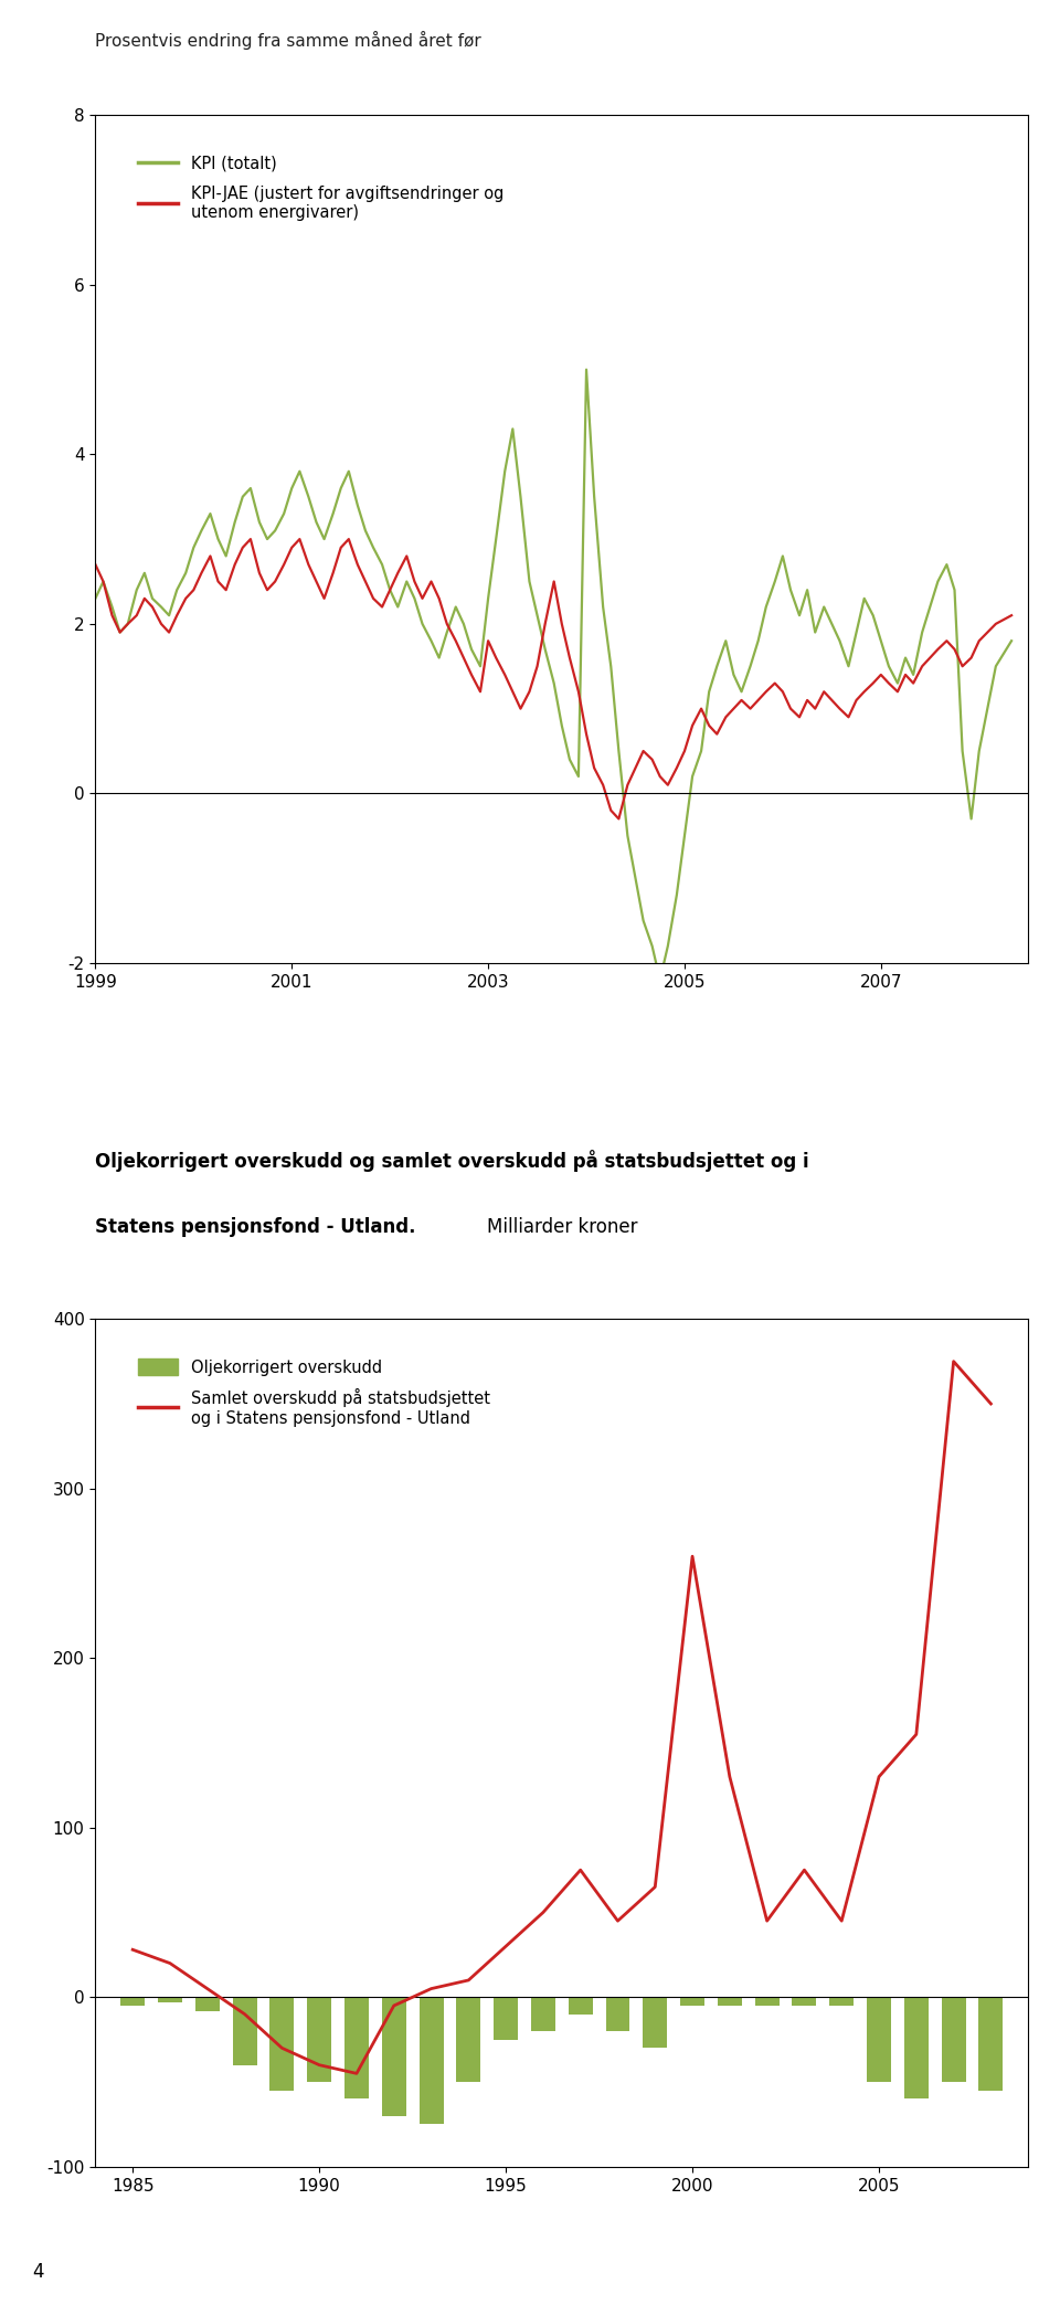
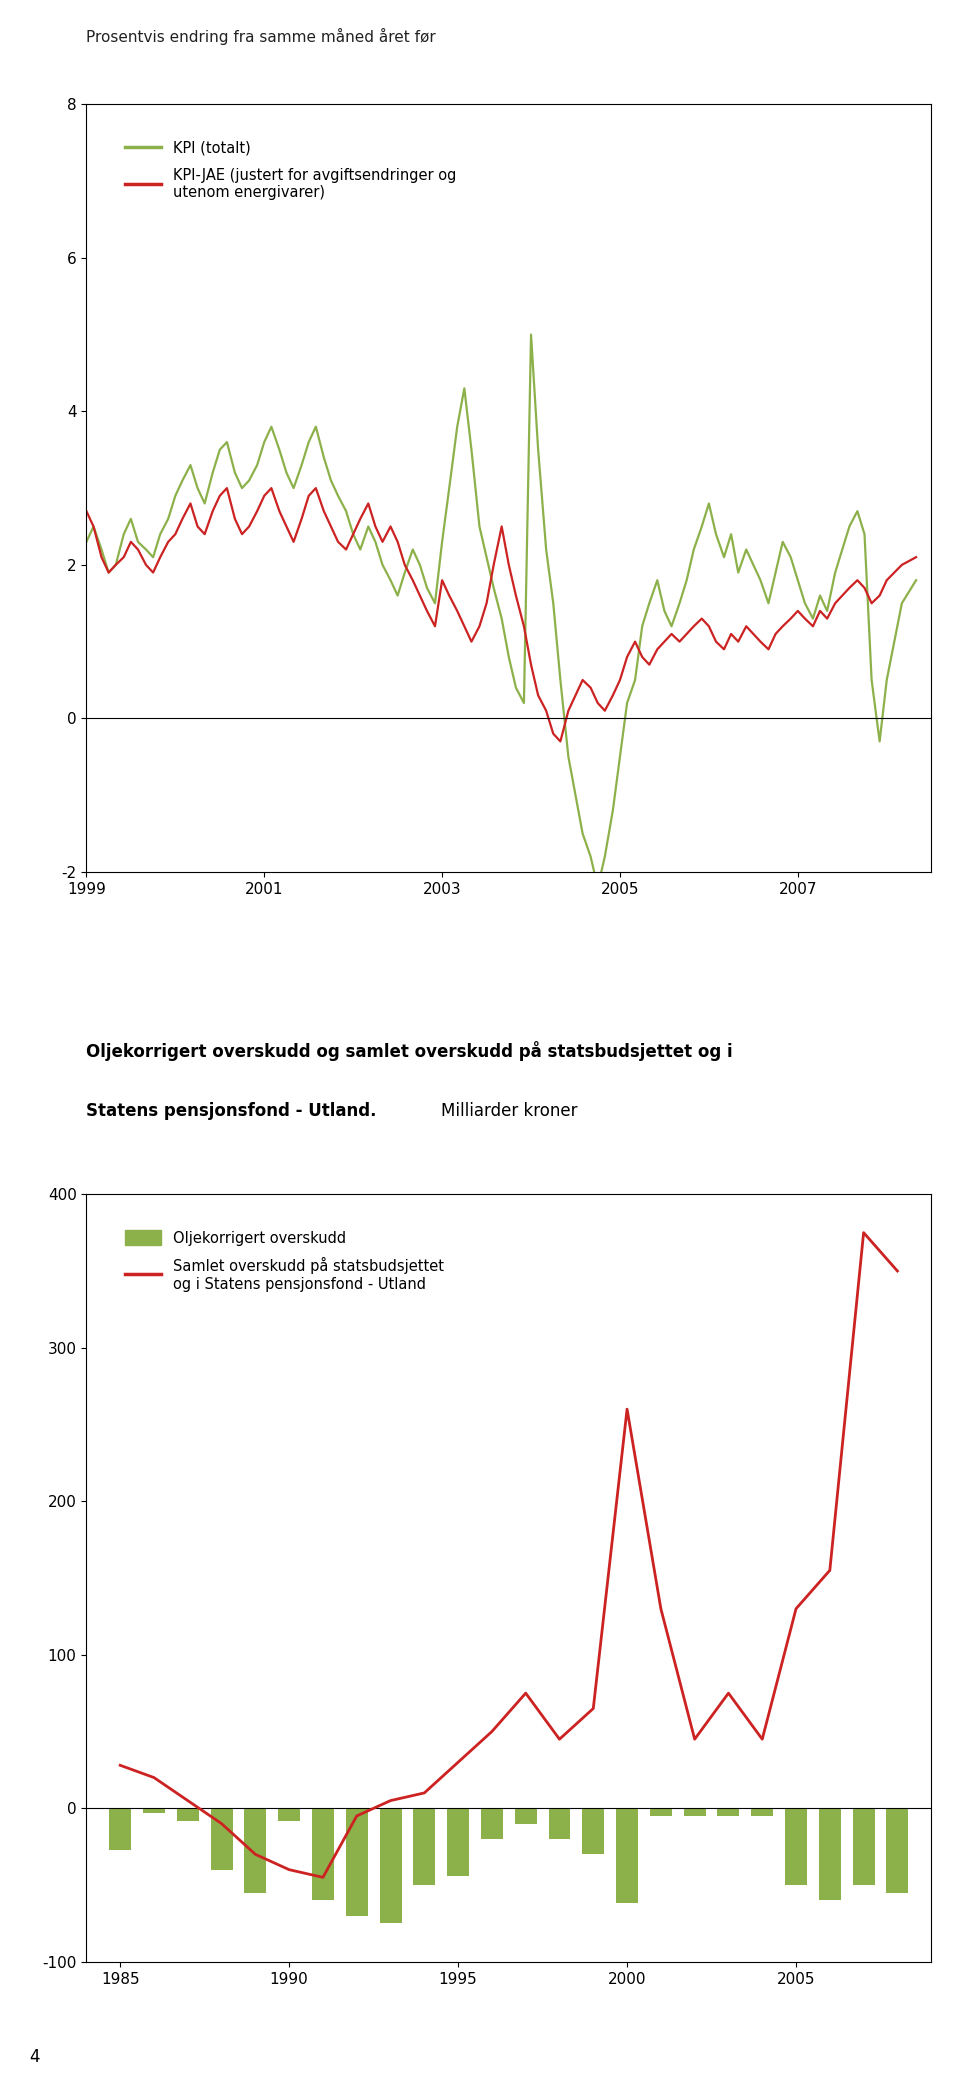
Oljekorrigert overskudd/1985: -5 -> -27
Oljekorrigert overskudd/1990: -50 -> -8
Oljekorrigert overskudd/1995: -25 -> -44
Oljekorrigert overskudd/2000: -5 -> -62
